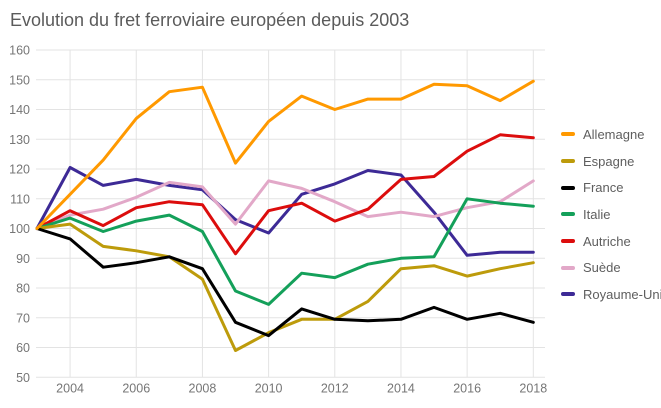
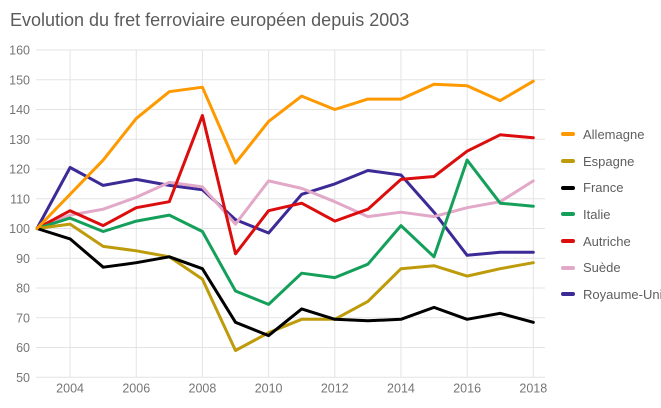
Autriche/2008: 108 -> 138
Italie/2014: 90 -> 101
Italie/2016: 110 -> 123
